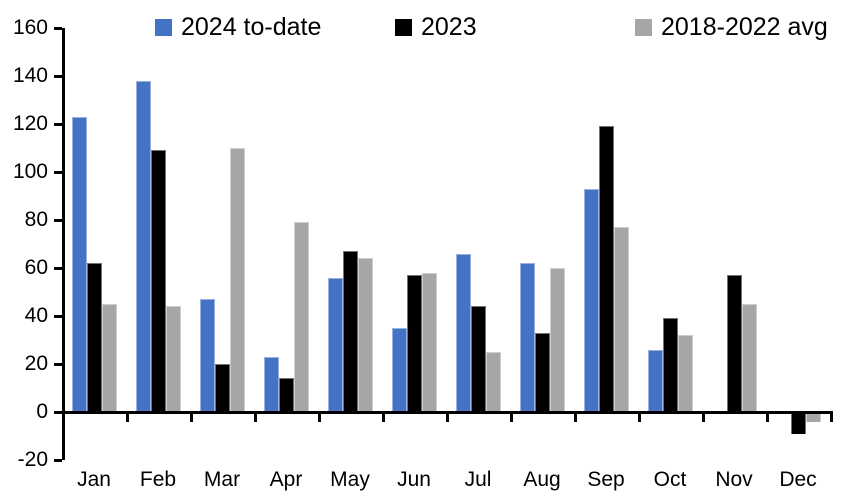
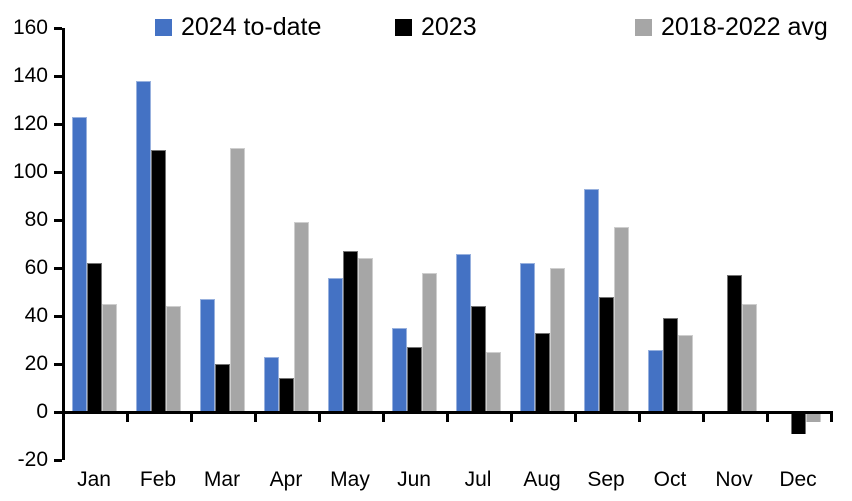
2023/Jun: 57 -> 27
2023/Sep: 119 -> 48
